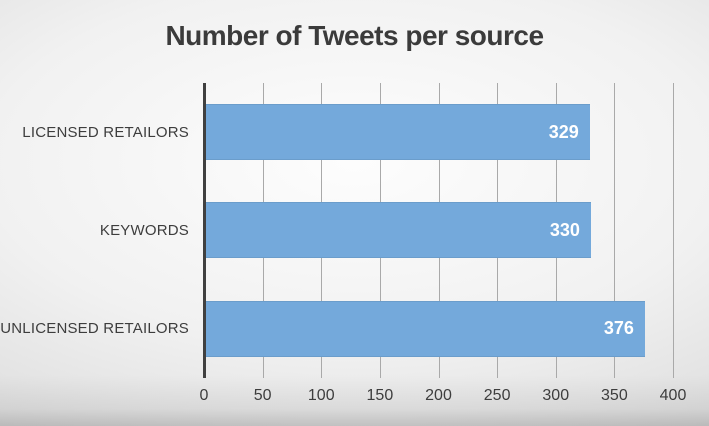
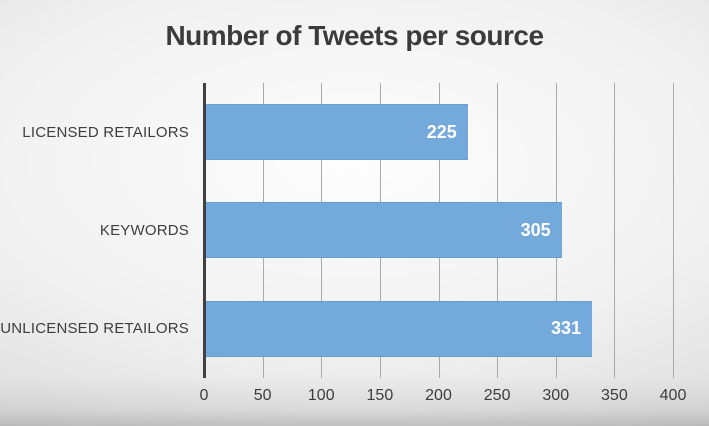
LICENSED RETAILORS: 329 -> 225
KEYWORDS: 330 -> 305
UNLICENSED RETAILORS: 376 -> 331
